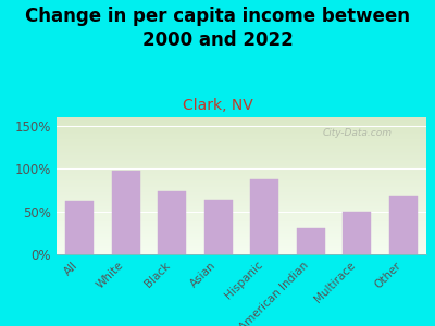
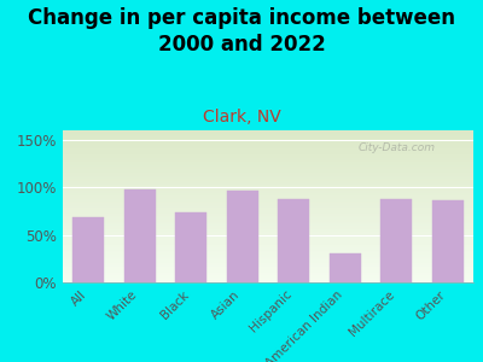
All: 62% -> 69%
Asian: 64% -> 97%
Multirace: 50% -> 87%
Other: 68% -> 86%
